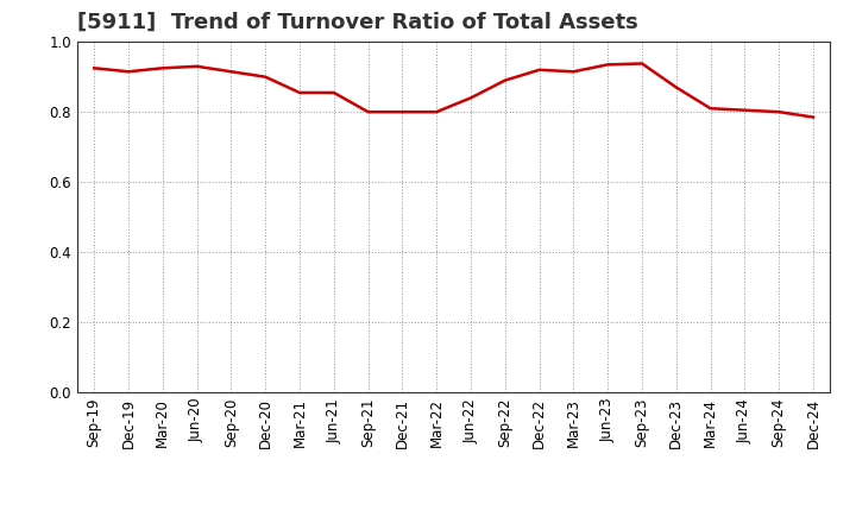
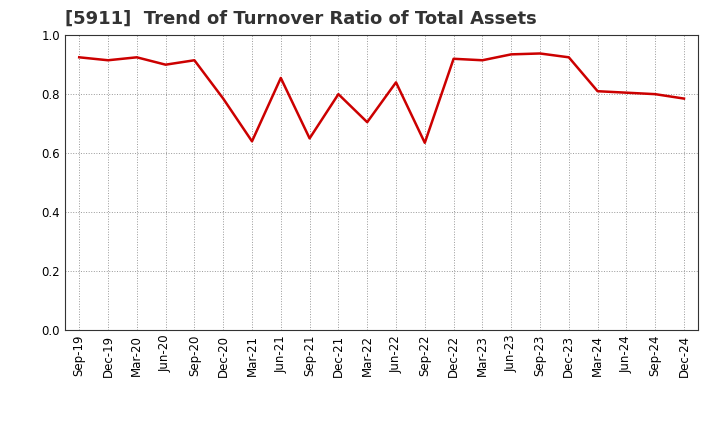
Jun-20: 0.930 -> 0.900
Dec-20: 0.900 -> 0.785
Mar-21: 0.855 -> 0.640
Sep-21: 0.800 -> 0.650
Mar-22: 0.800 -> 0.705
Sep-22: 0.890 -> 0.635
Dec-23: 0.870 -> 0.925
